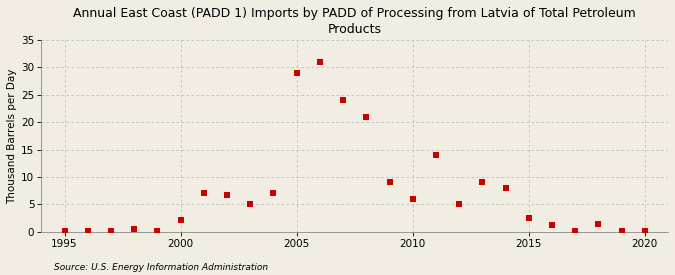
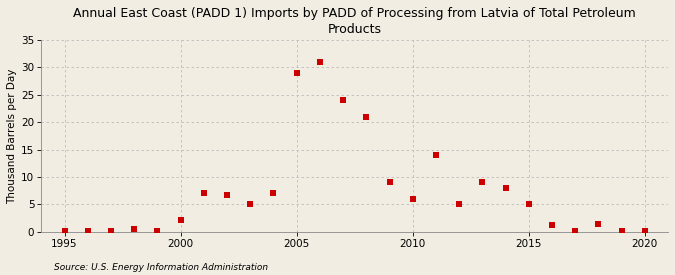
2015: 2.6 -> 5.0
